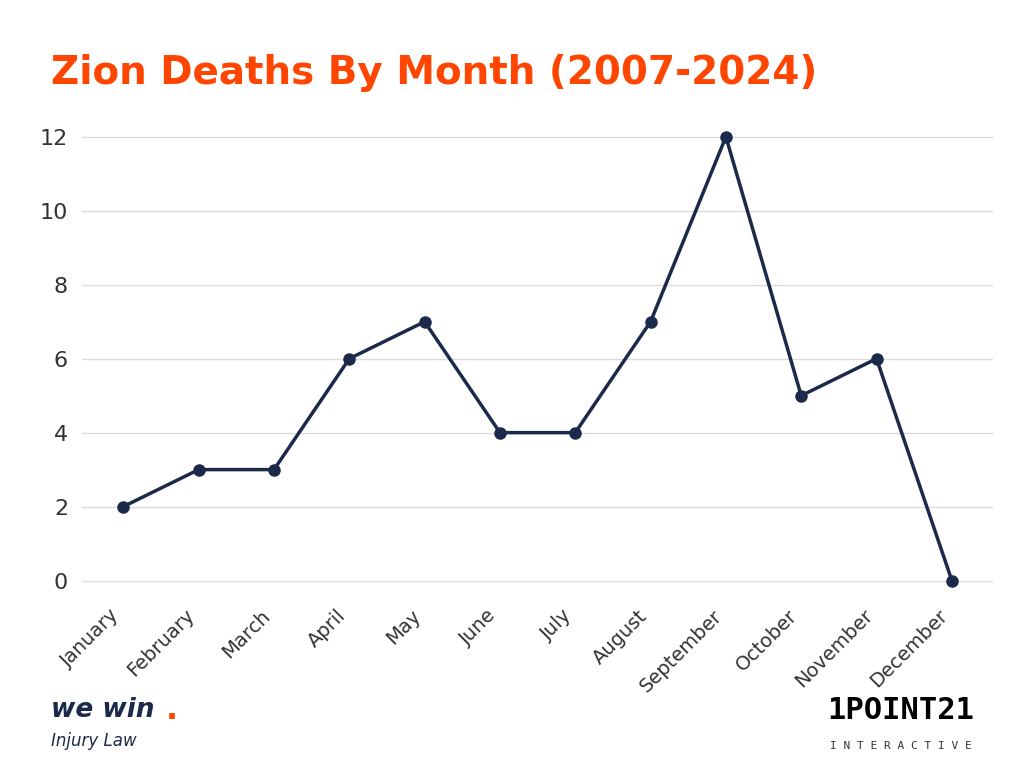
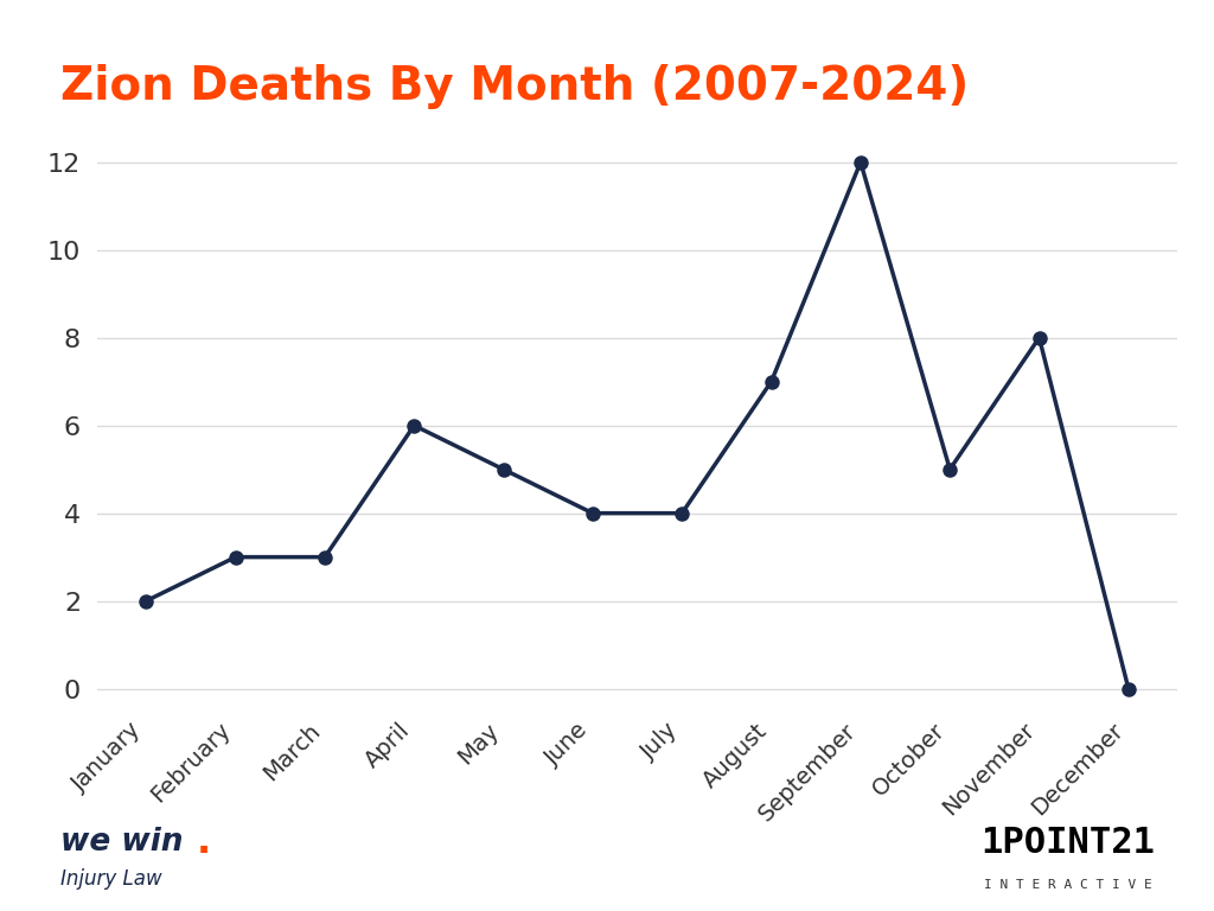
May: 7 -> 5
November: 6 -> 8
